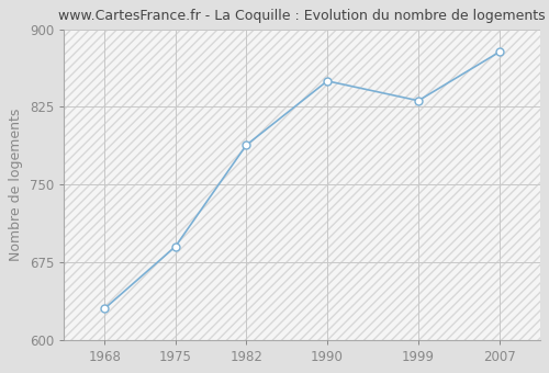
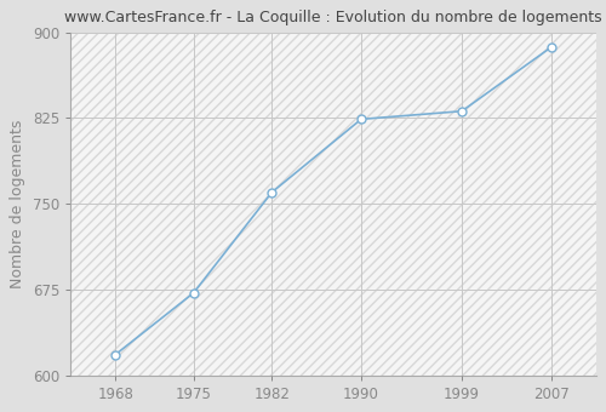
1968: 630 -> 618
1975: 690 -> 672
1982: 788 -> 760
1990: 850 -> 824
2007: 878 -> 887
